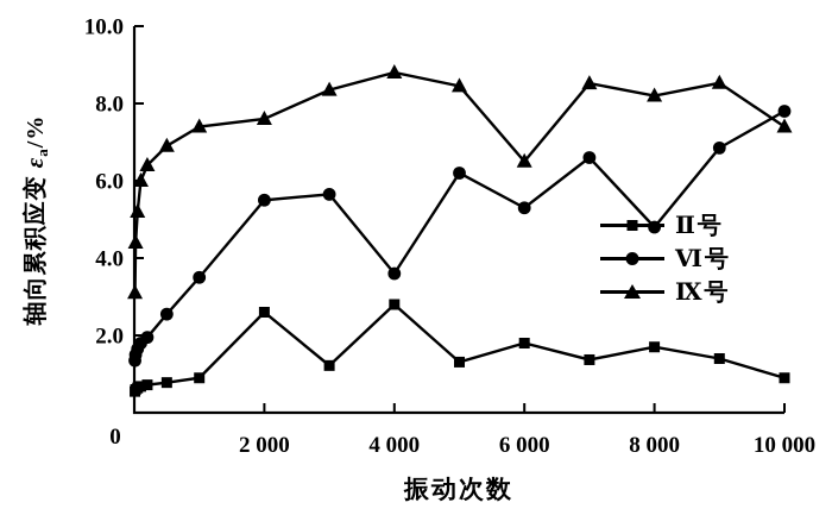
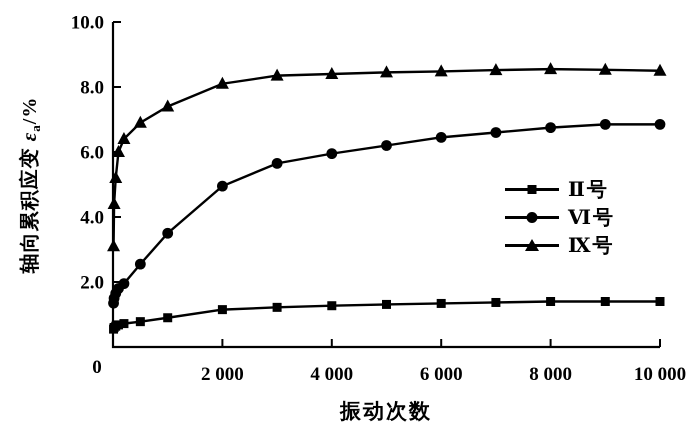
Ⅱ号/2000: 2.6 -> 1.1
Ⅵ号/2000: 5.5 -> 5.0
Ⅸ号/2000: 7.6 -> 8.1
Ⅱ号/4000: 2.8 -> 1.3
Ⅵ号/4000: 3.6 -> 6.0
Ⅸ号/4000: 8.8 -> 8.4
Ⅱ号/6000: 1.8 -> 1.3
Ⅵ号/6000: 5.3 -> 6.5
Ⅸ号/6000: 6.5 -> 8.5
Ⅱ号/8000: 1.7 -> 1.4
Ⅵ号/8000: 4.8 -> 6.8
Ⅸ号/8000: 8.2 -> 8.6
Ⅱ号/10000: 0.9 -> 1.4
Ⅵ号/10000: 7.8 -> 6.8
Ⅸ号/10000: 7.4 -> 8.5
